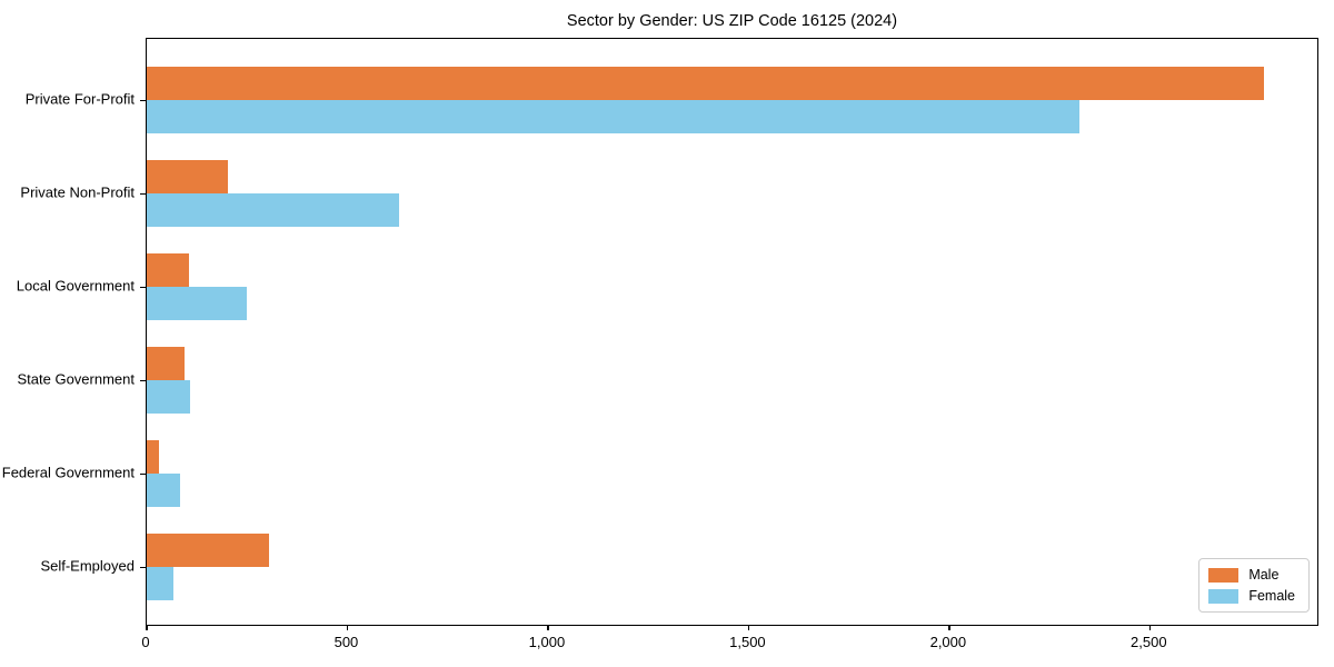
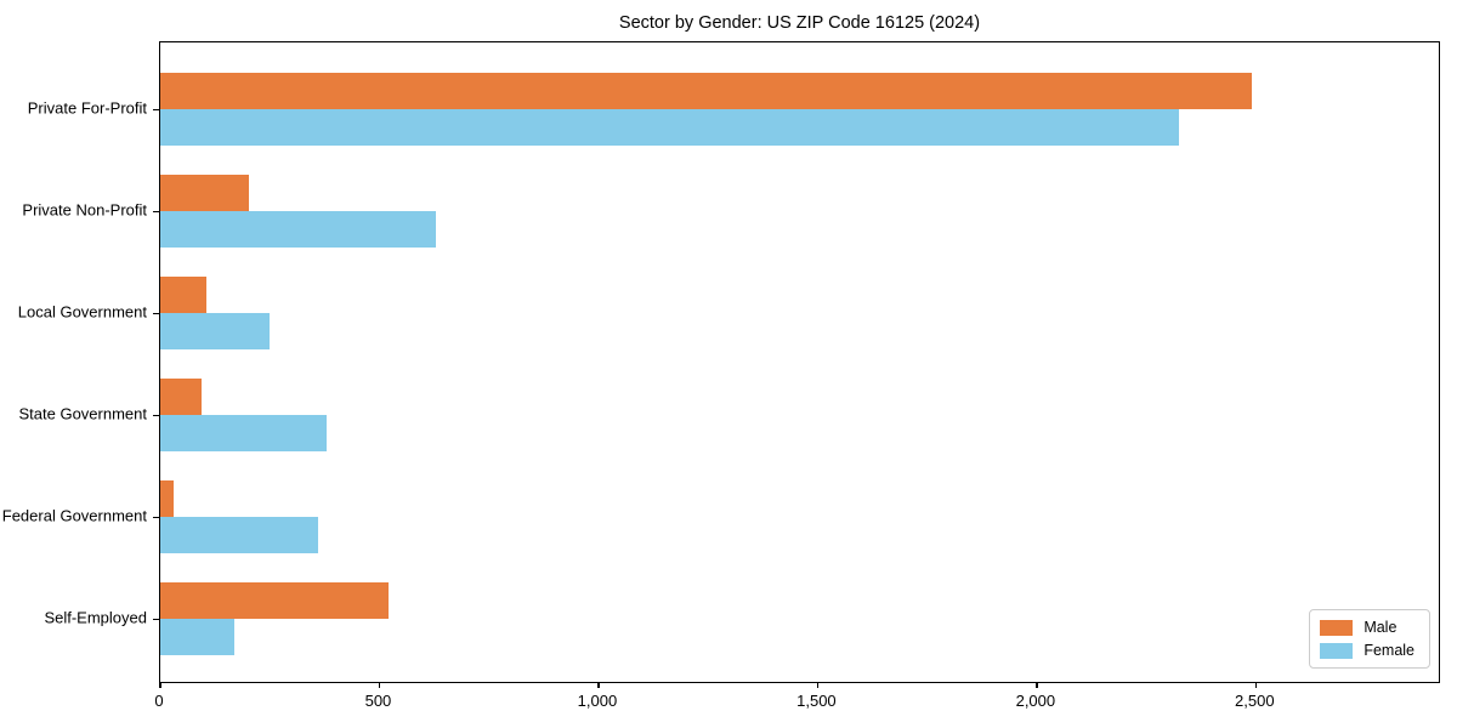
Male/Private For-Profit: 2780 -> 2490
Female/State Government: 110 -> 380
Female/Federal Government: 80 -> 360
Male/Self-Employed: 310 -> 520
Female/Self-Employed: 60 -> 170
